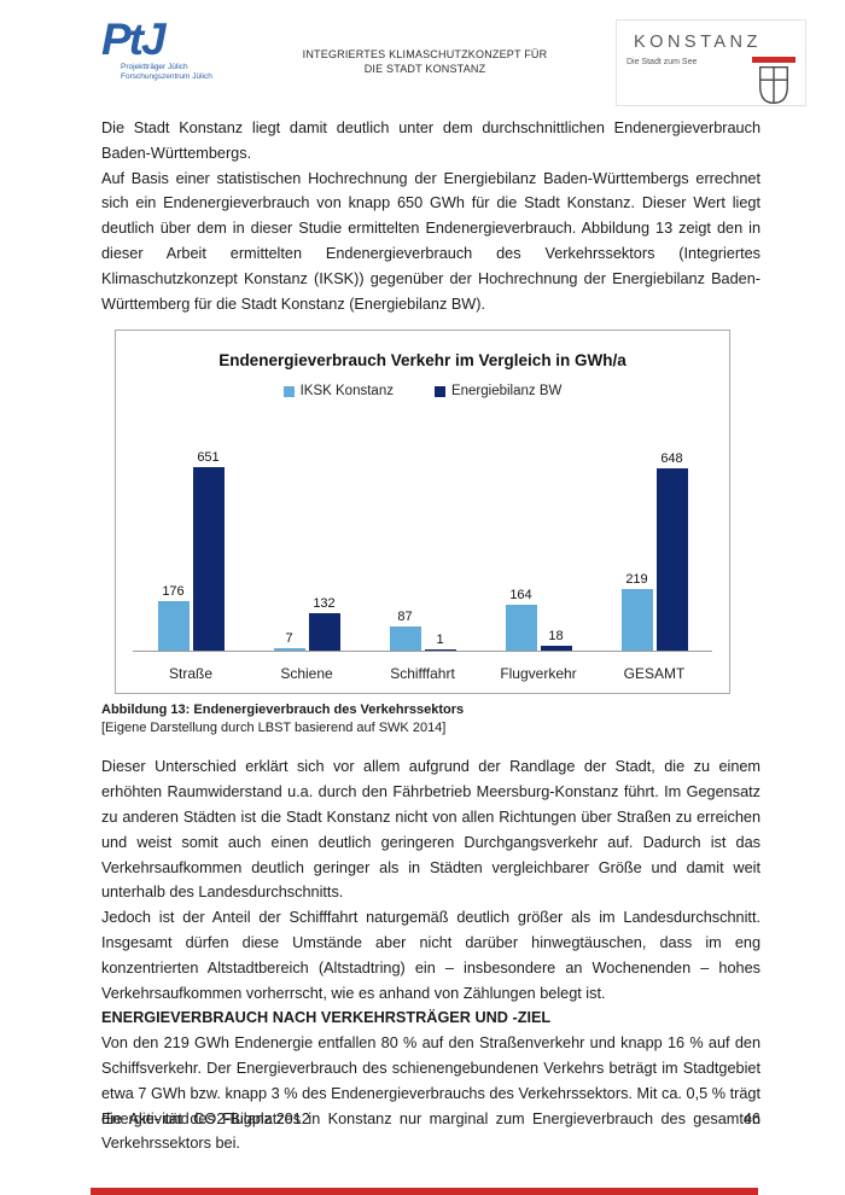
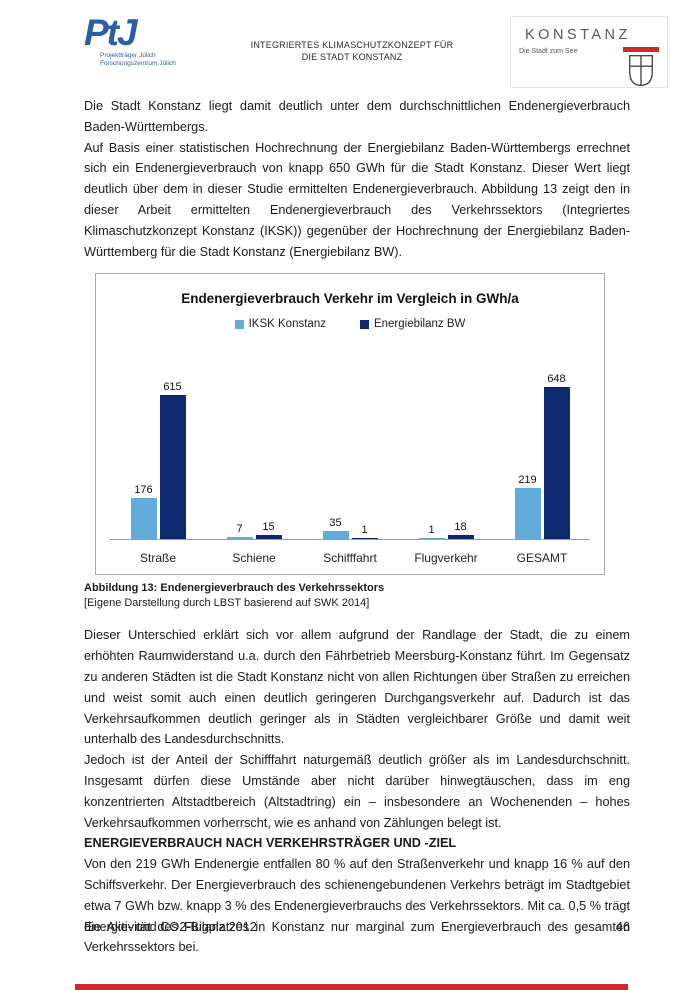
Energiebilanz BW/Straße: 651 -> 615
Energiebilanz BW/Schiene: 132 -> 15
IKSK Konstanz/Schifffahrt: 87 -> 35
IKSK Konstanz/Flugverkehr: 164 -> 1
